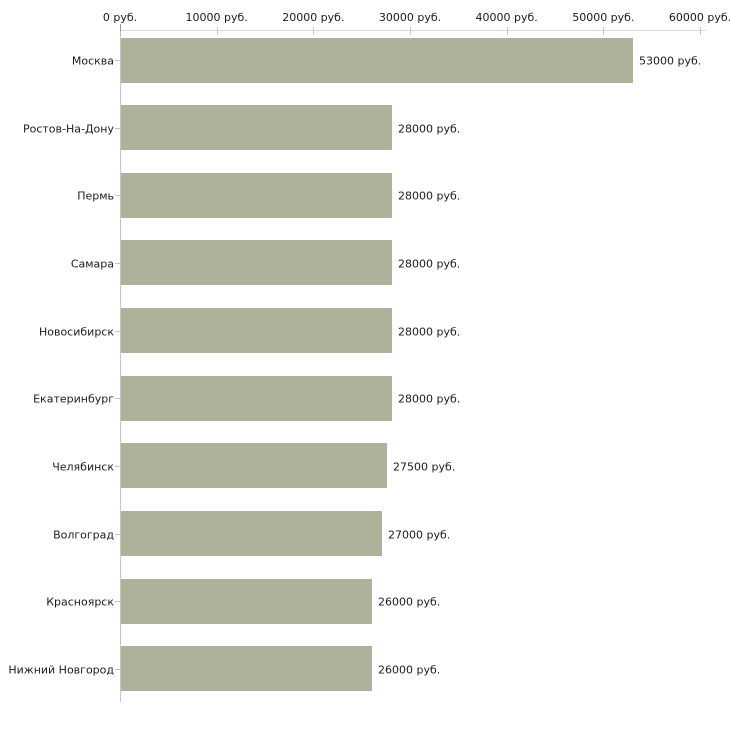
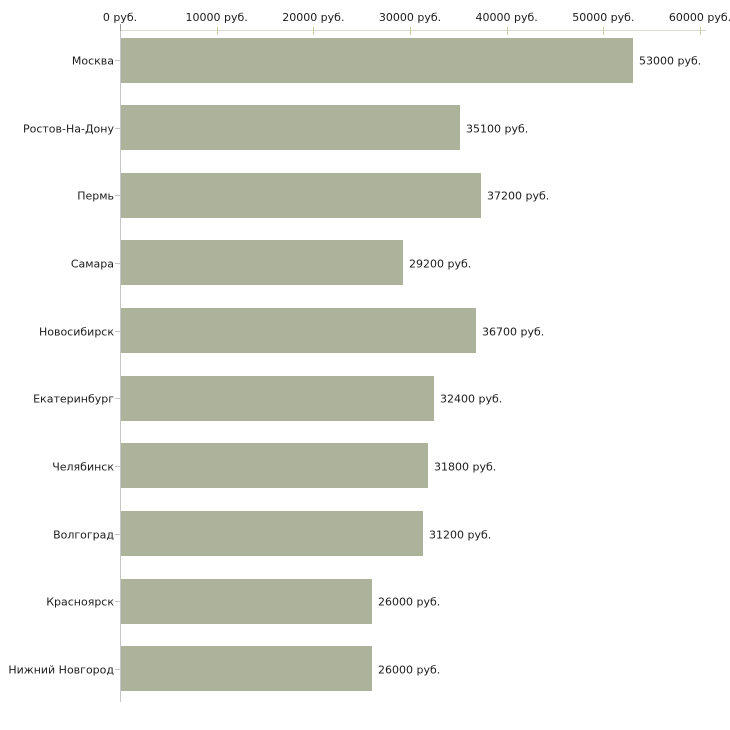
Ростов-На-Дону: 28000 -> 35100
Пермь: 28000 -> 37200
Самара: 28000 -> 29200
Новосибирск: 28000 -> 36700
Екатеринбург: 28000 -> 32400
Челябинск: 27500 -> 31800
Волгоград: 27000 -> 31200
